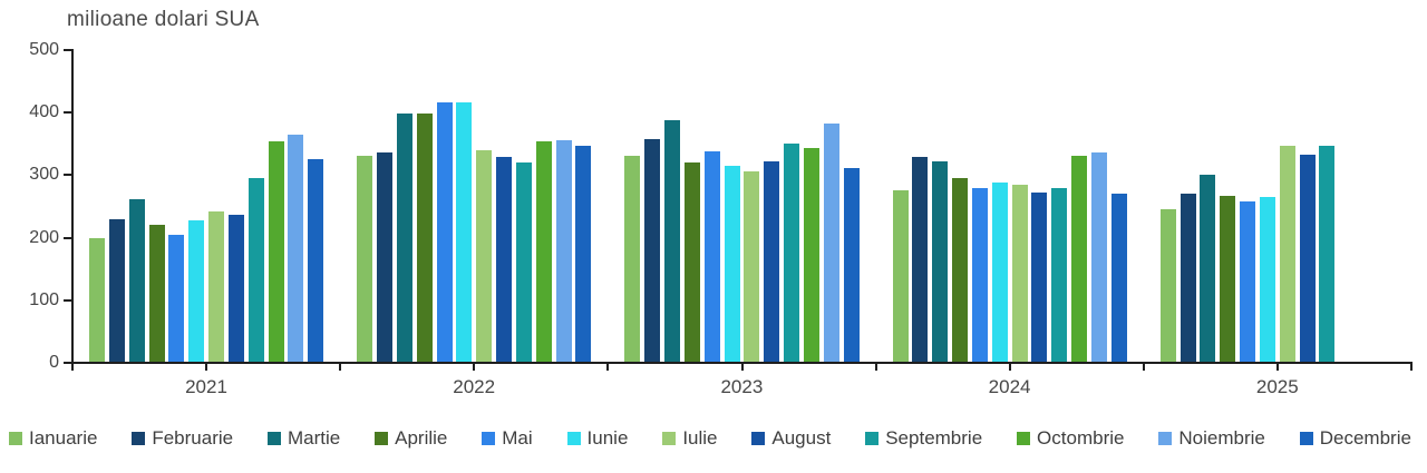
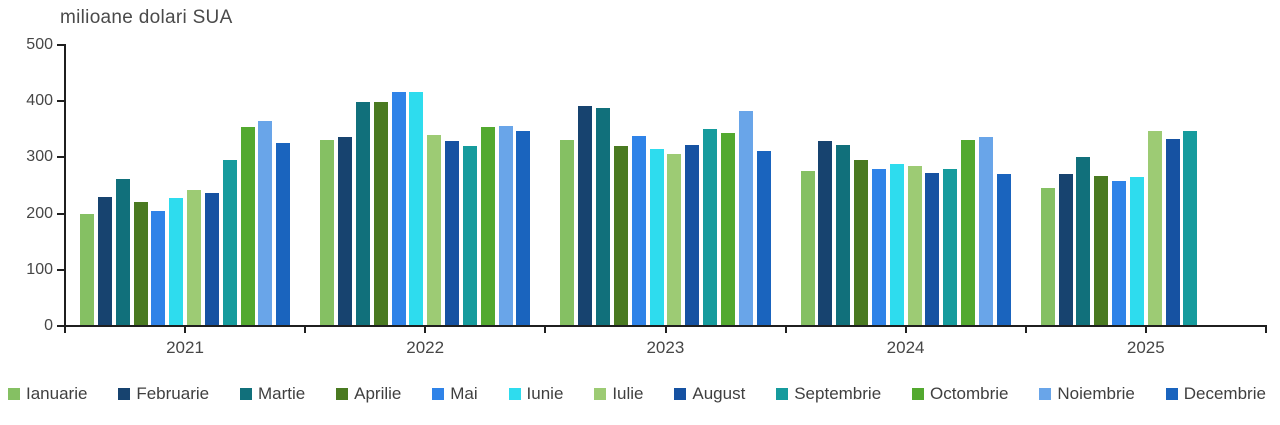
Februarie/2023: 360 -> 390
